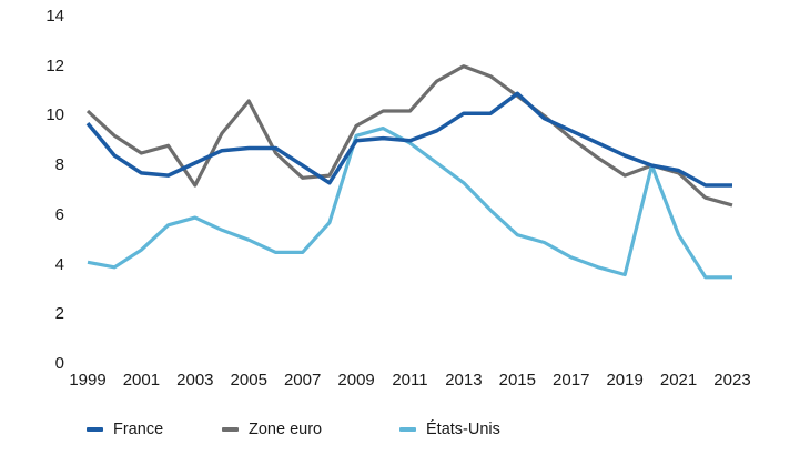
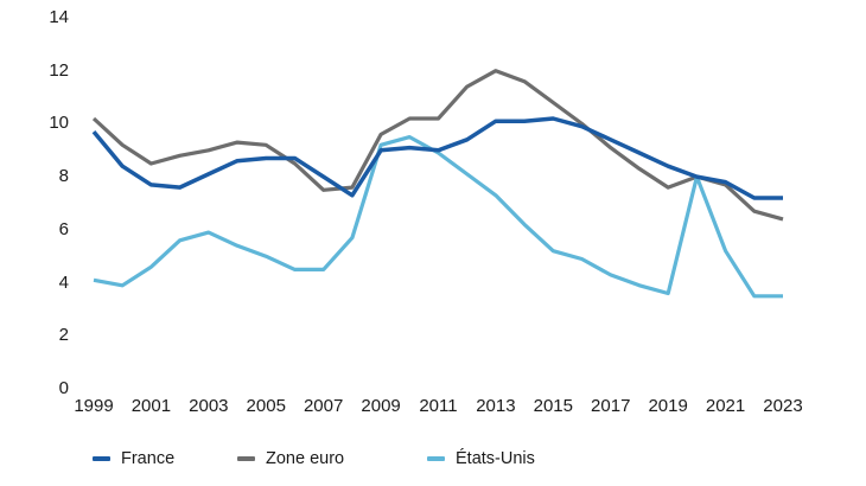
Zone euro/2003: 7.2 -> 9.0
Zone euro/2005: 10.6 -> 9.2
France/2015: 10.9 -> 10.2
